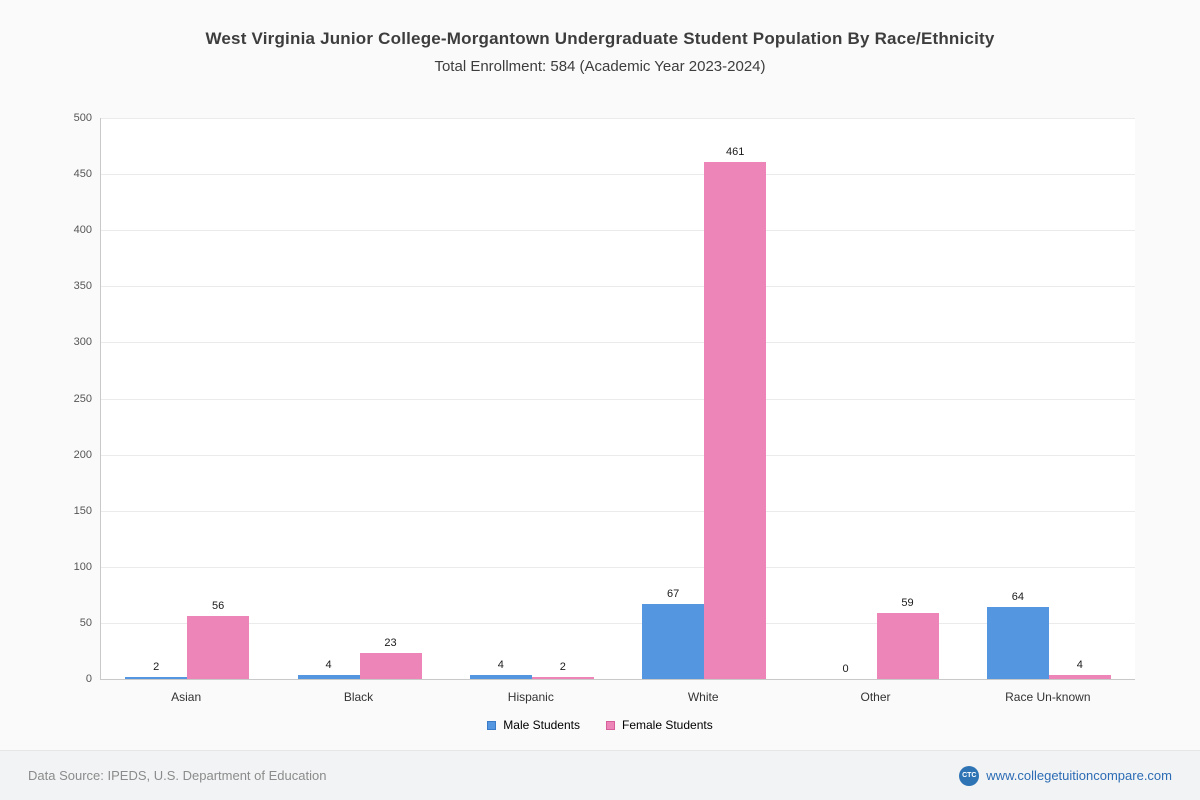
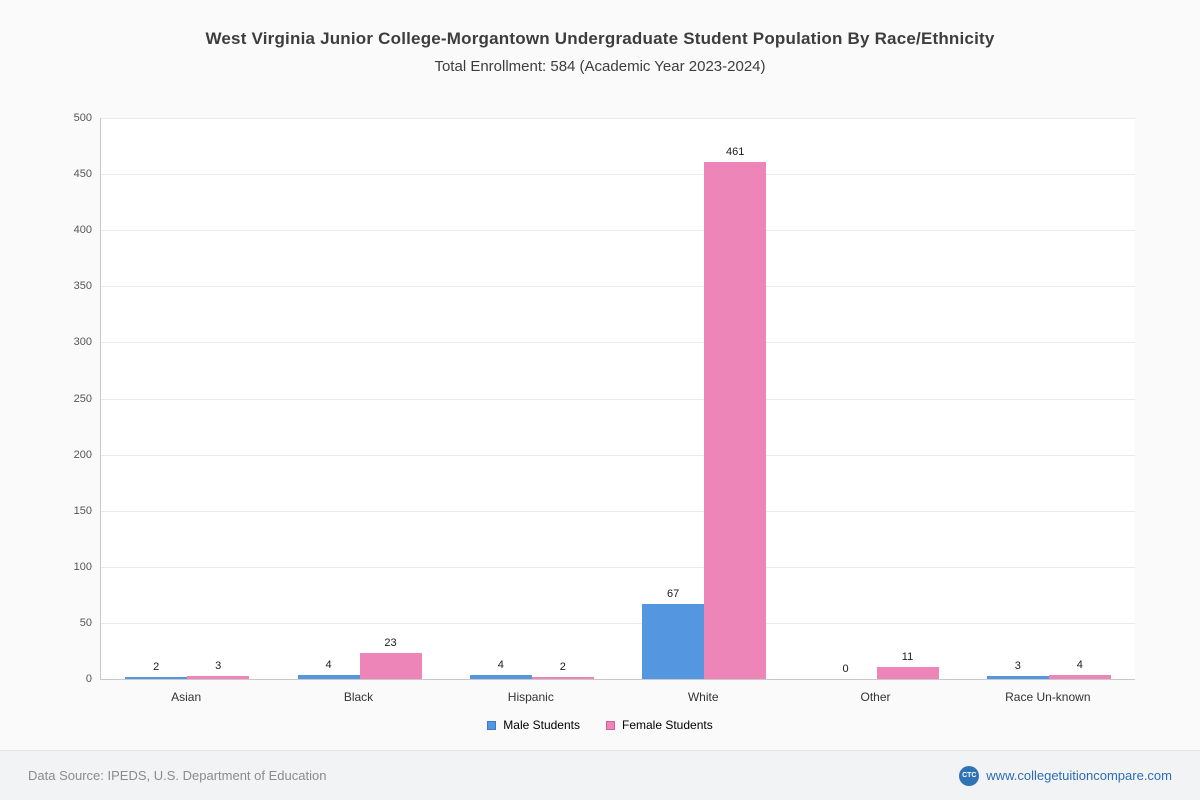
Female Students/Asian: 56 -> 3
Female Students/Other: 59 -> 11
Male Students/Race Un-known: 64 -> 3
